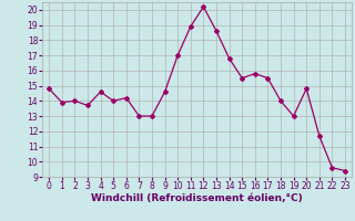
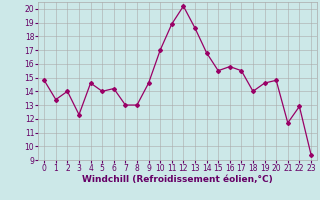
1: 13.9 -> 13.4
3: 13.7 -> 12.3
19: 13.0 -> 14.6
22: 9.6 -> 12.9
